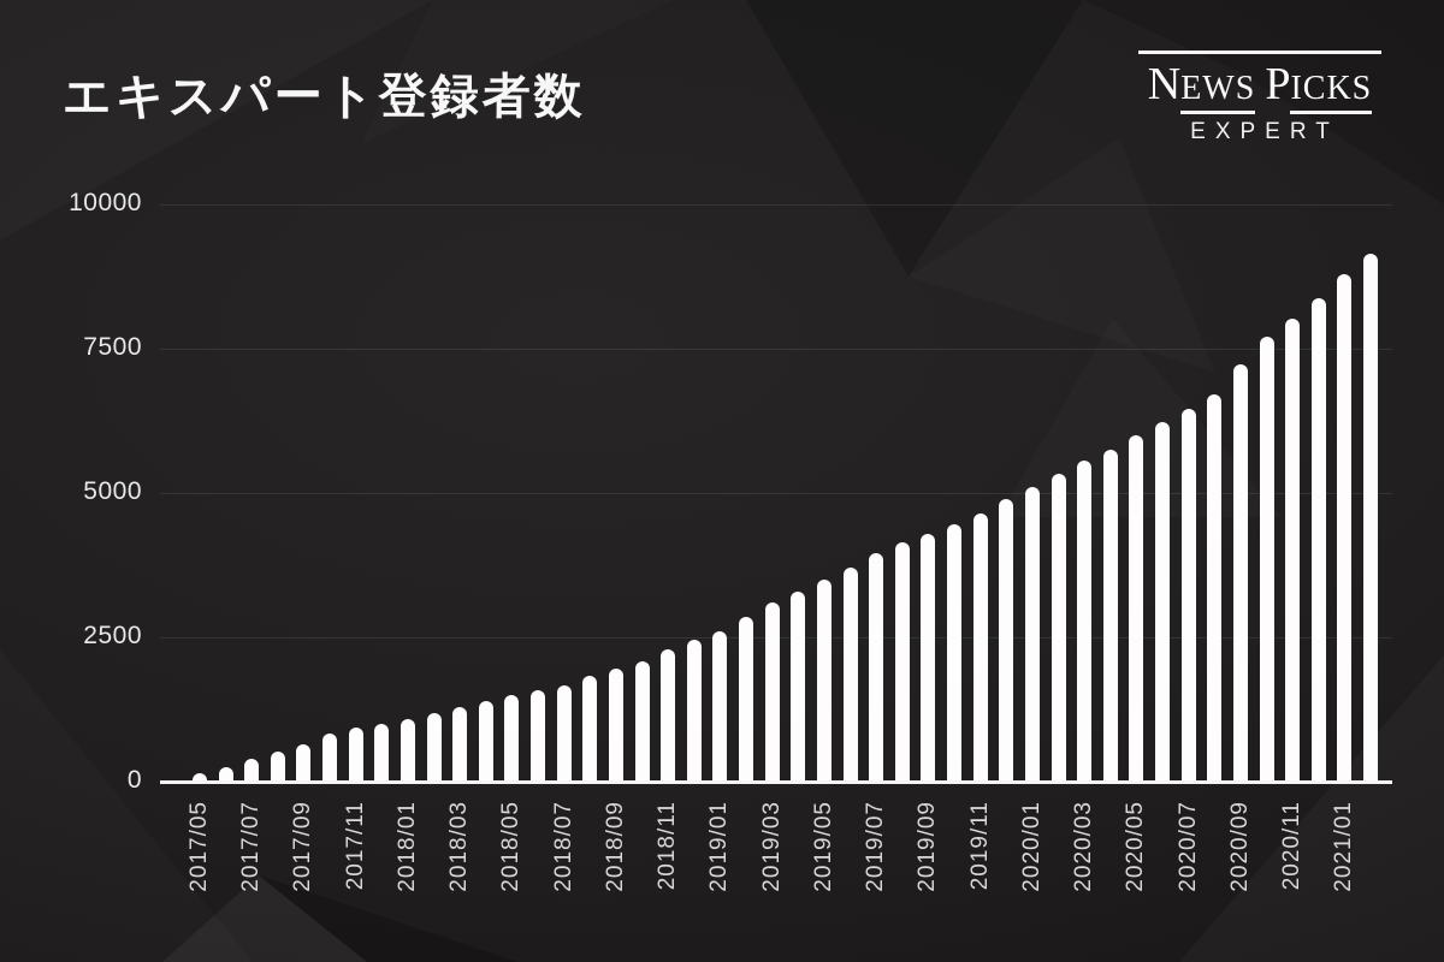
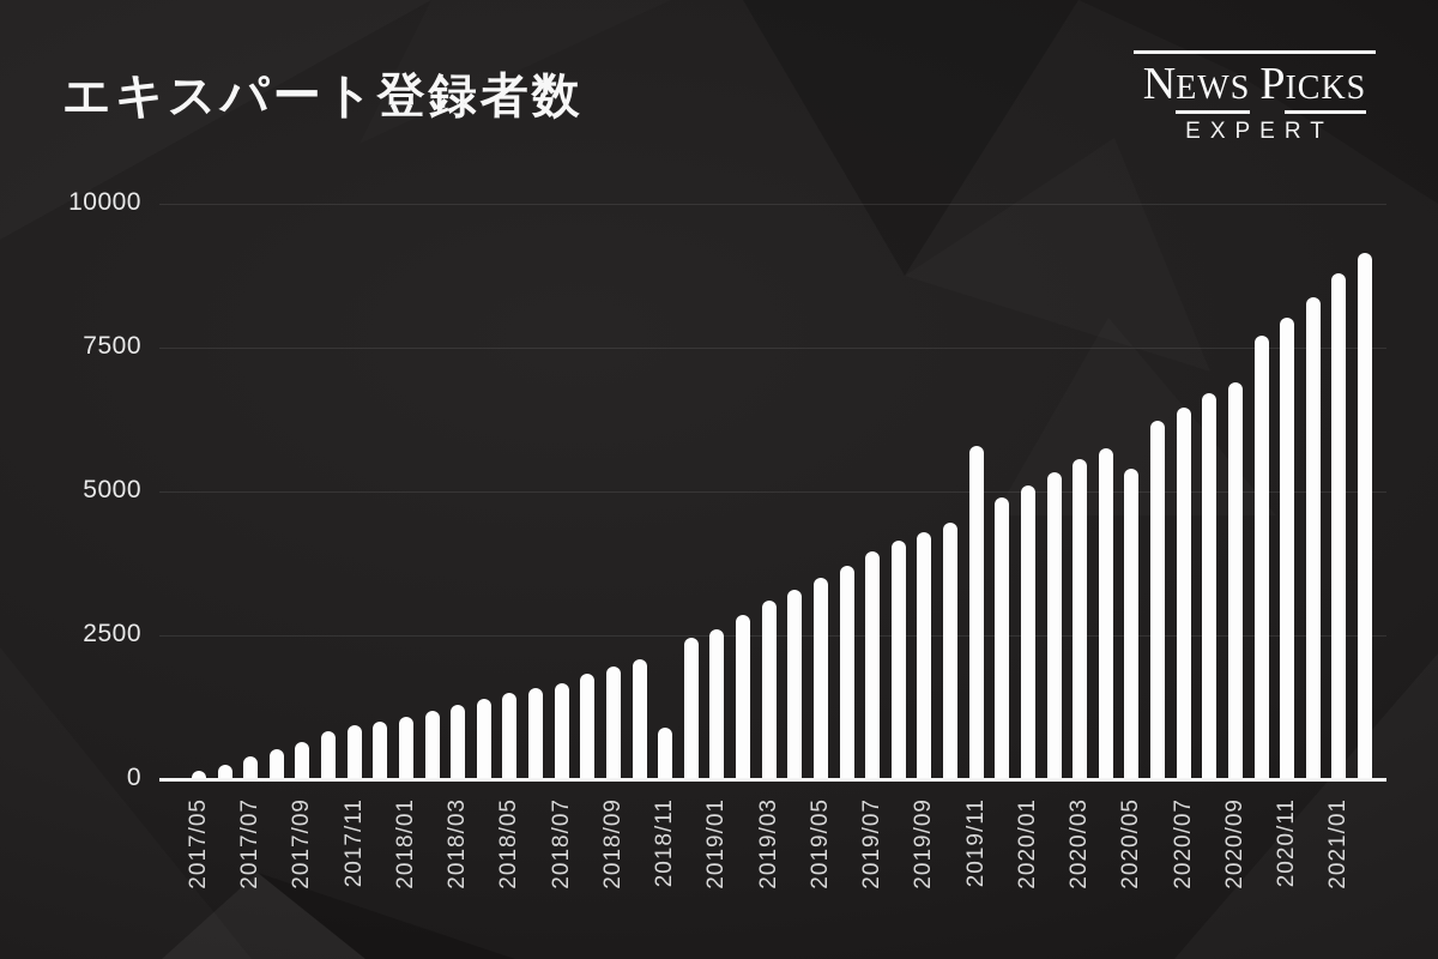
2018/11: 2300 -> 900
2019/11: 4600 -> 5800
2020/05: 6000 -> 5400
2020/09: 7200 -> 6900
